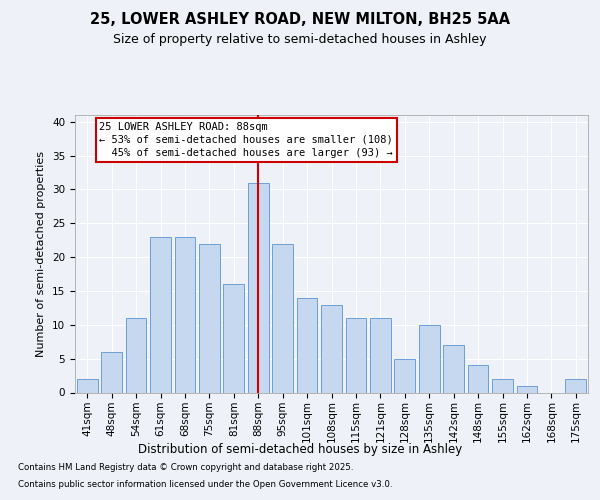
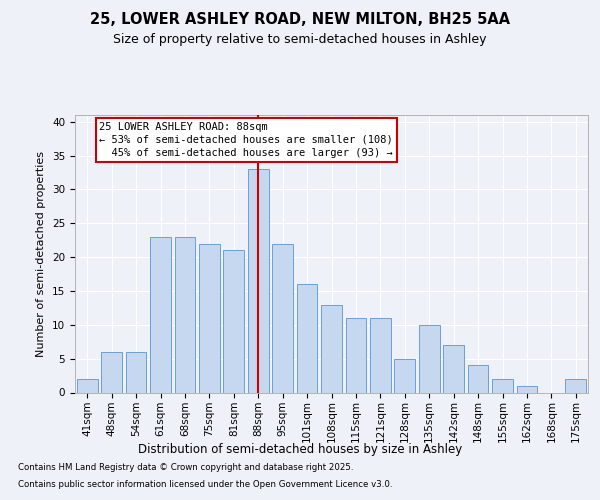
54sqm: 11 -> 6
81sqm: 16 -> 21
88sqm: 31 -> 33
101sqm: 14 -> 16
